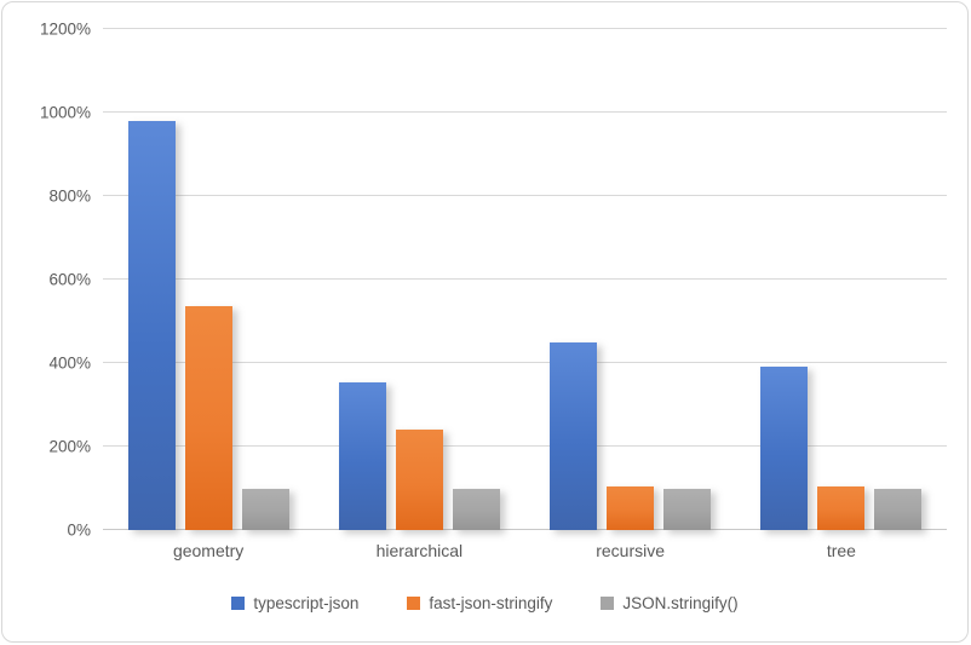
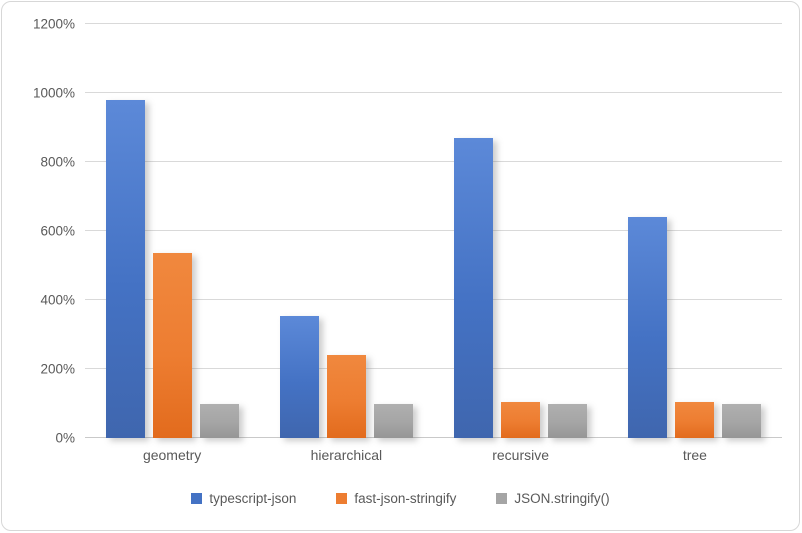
typescript-json/recursive: 450% -> 870%
typescript-json/tree: 390% -> 640%
